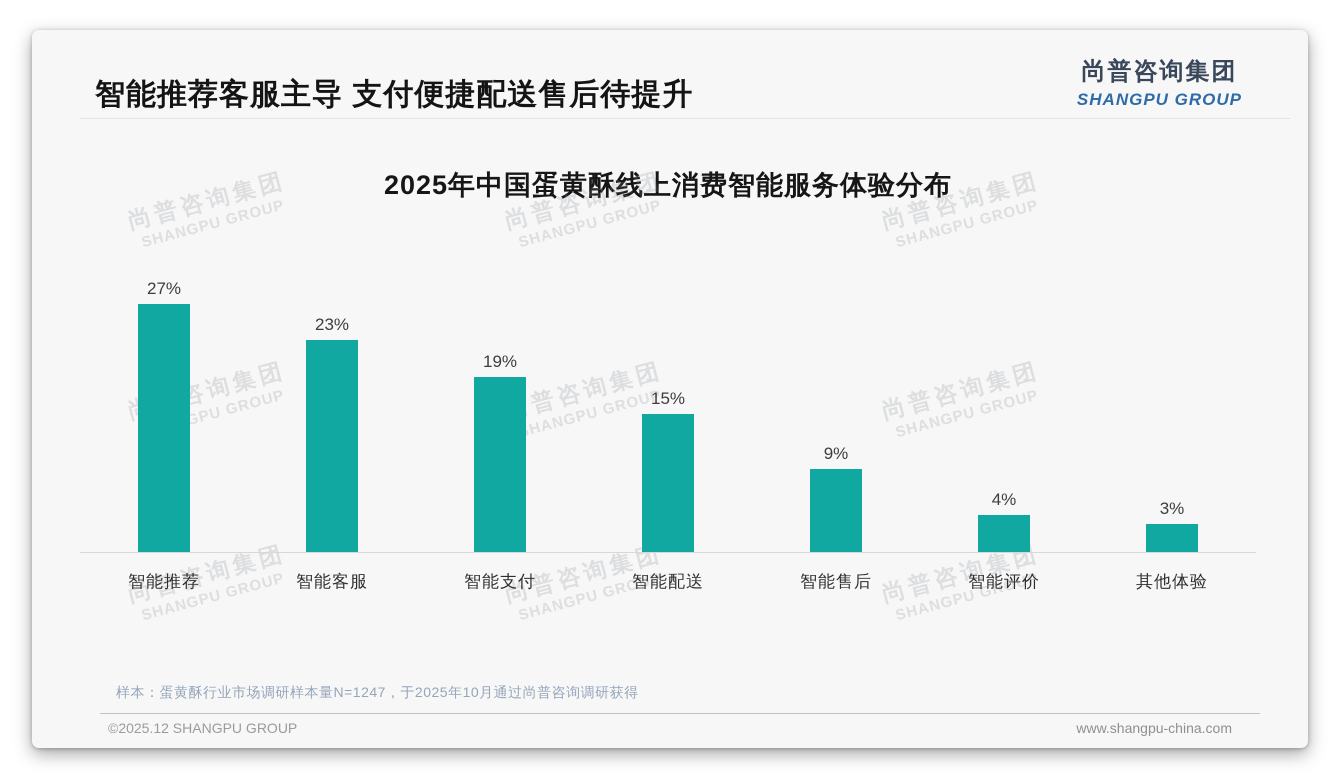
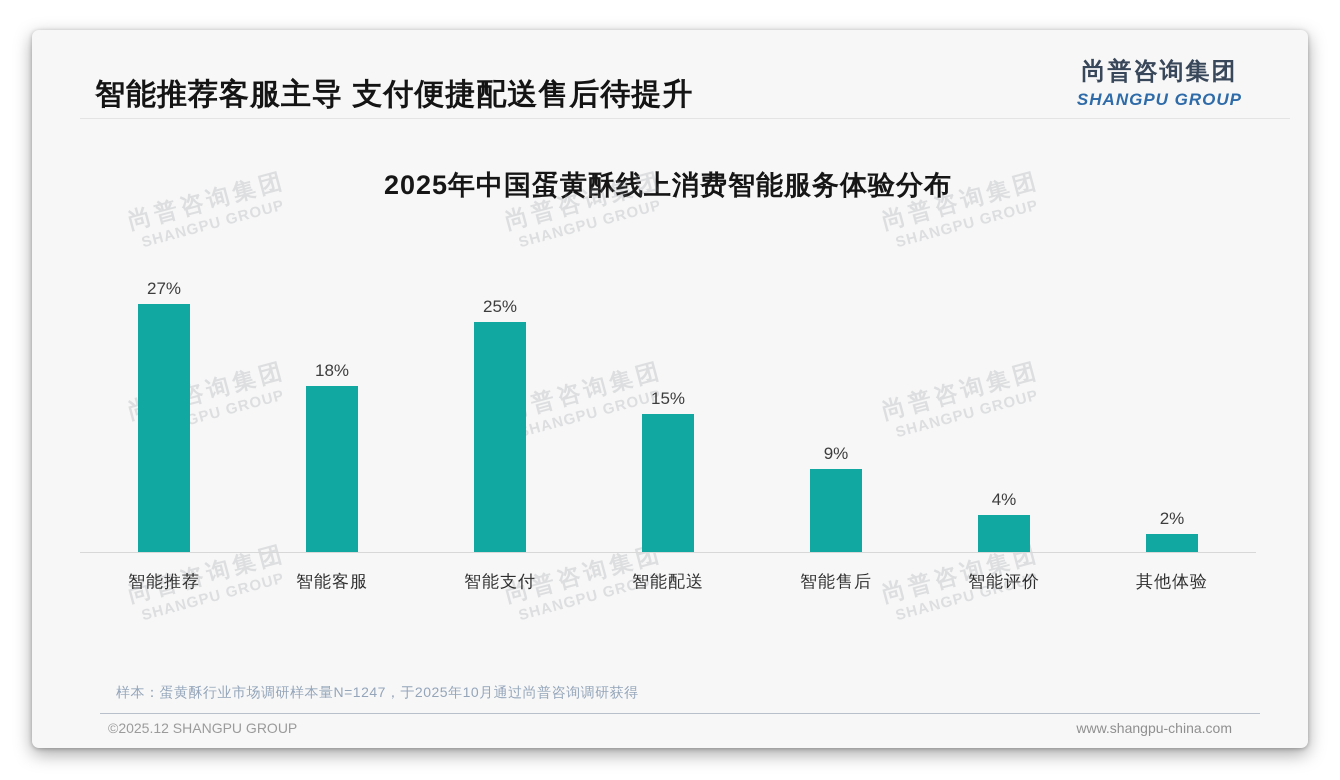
智能客服: 23% -> 18%
智能支付: 19% -> 25%
其他体验: 3% -> 2%
